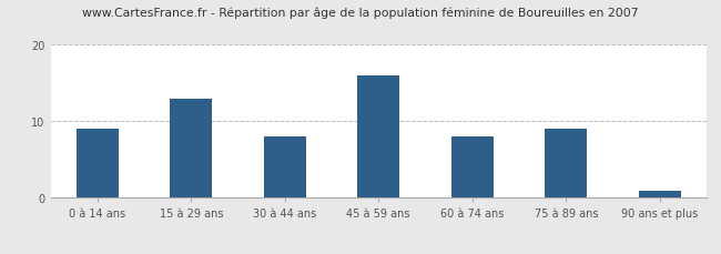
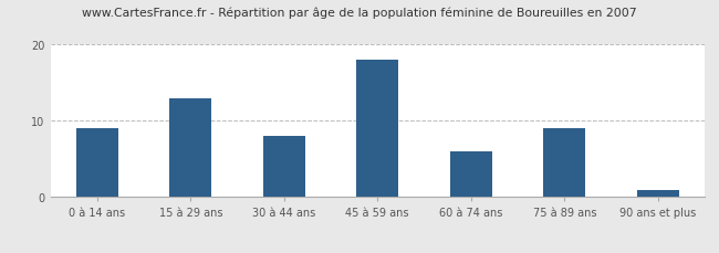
45 à 59 ans: 16 -> 18
60 à 74 ans: 8 -> 6
